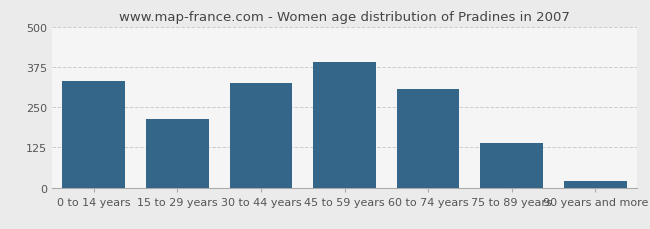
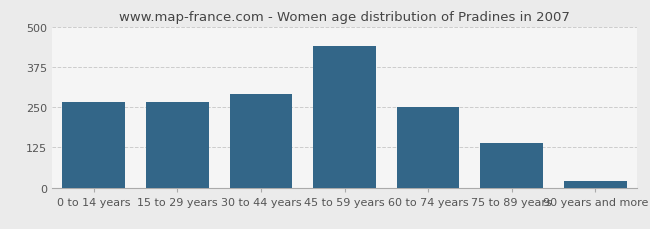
0 to 14 years: 330 -> 265
15 to 29 years: 213 -> 265
30 to 44 years: 325 -> 290
45 to 59 years: 390 -> 440
60 to 74 years: 305 -> 250
